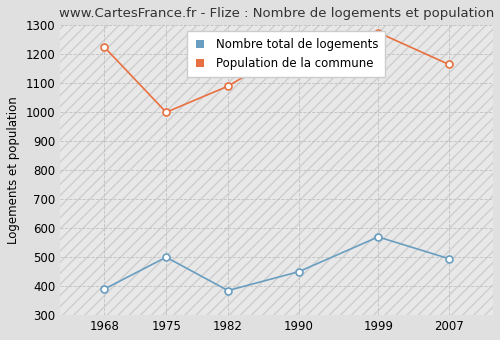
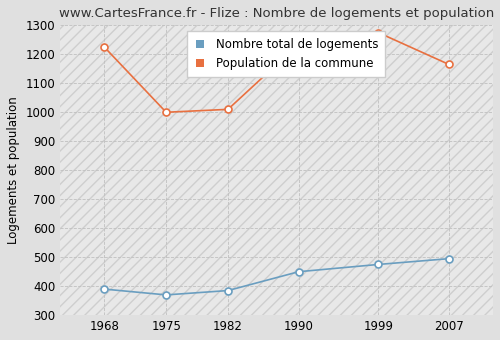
Nombre total de logements/1975: 500 -> 370
Population de la commune/1982: 1090 -> 1010
Nombre total de logements/1999: 570 -> 475
